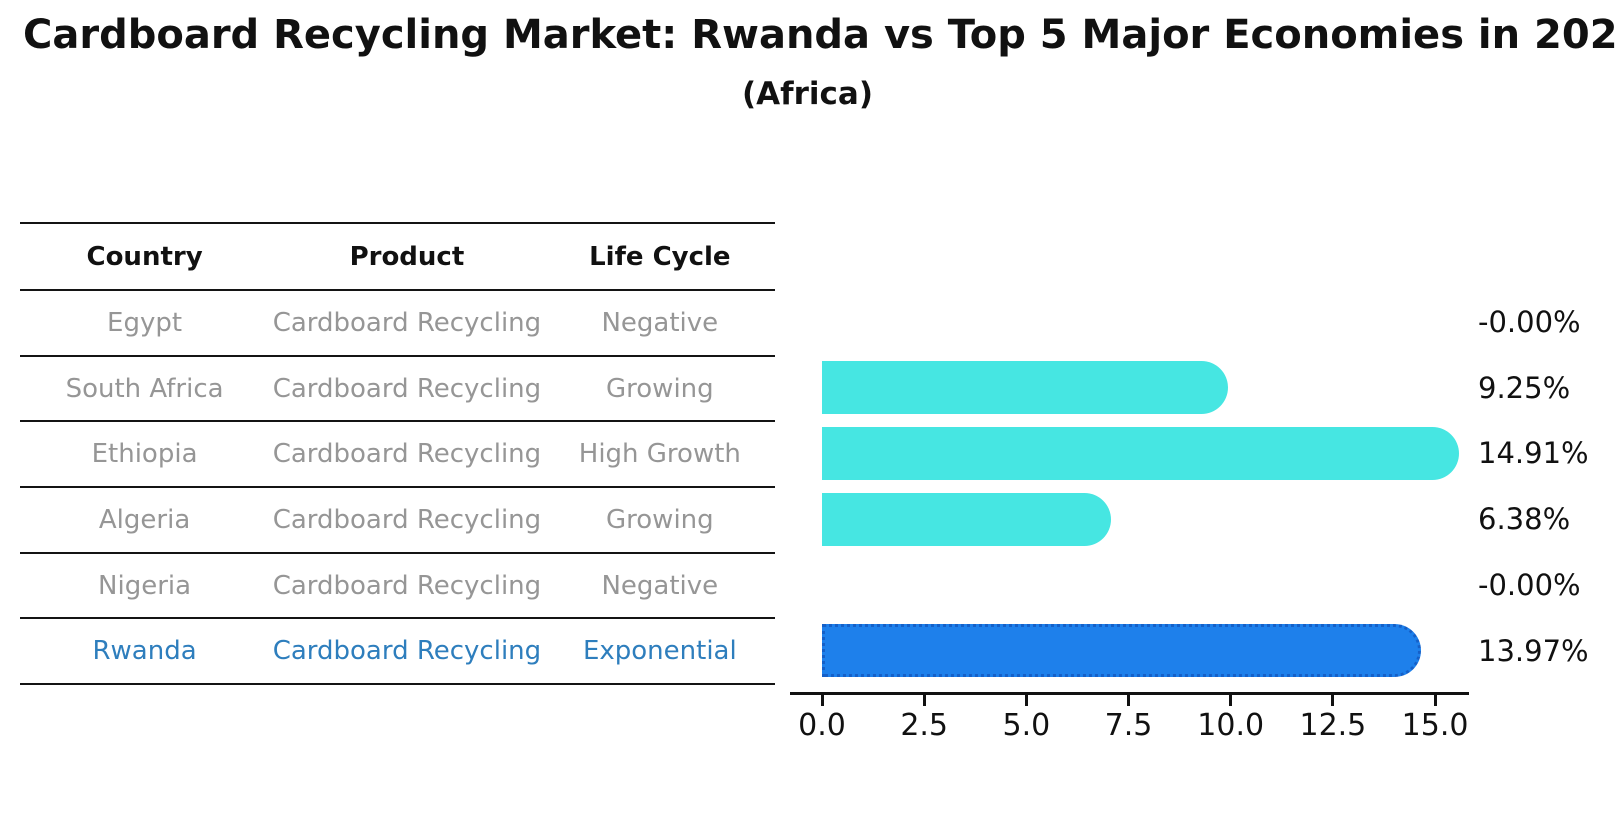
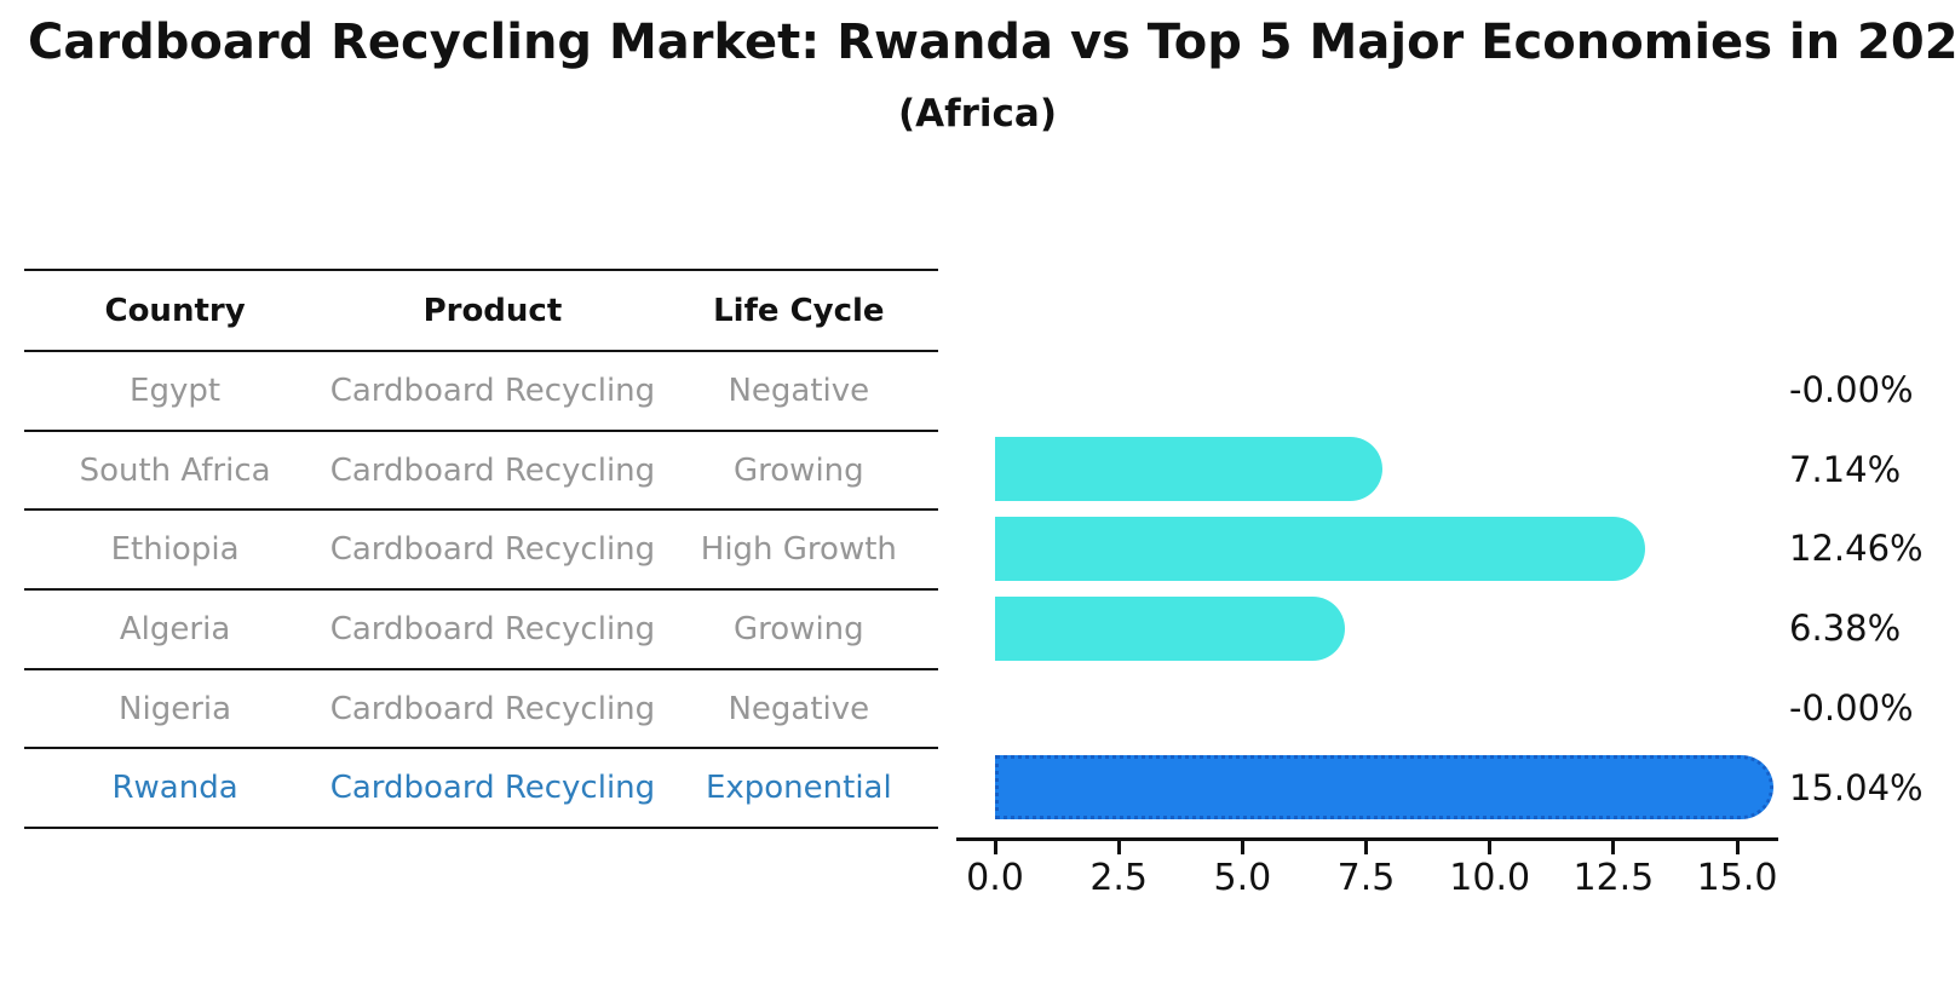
South Africa: 9.25% -> 7.14%
Ethiopia: 14.91% -> 12.46%
Rwanda: 13.97% -> 15.04%
